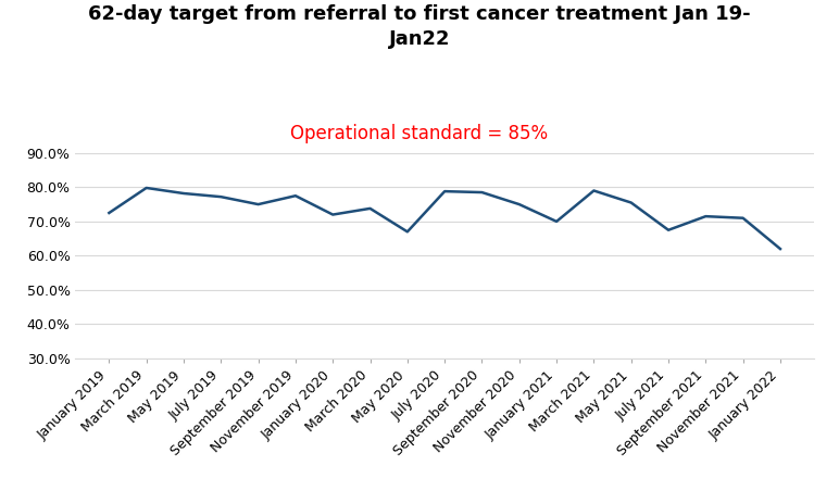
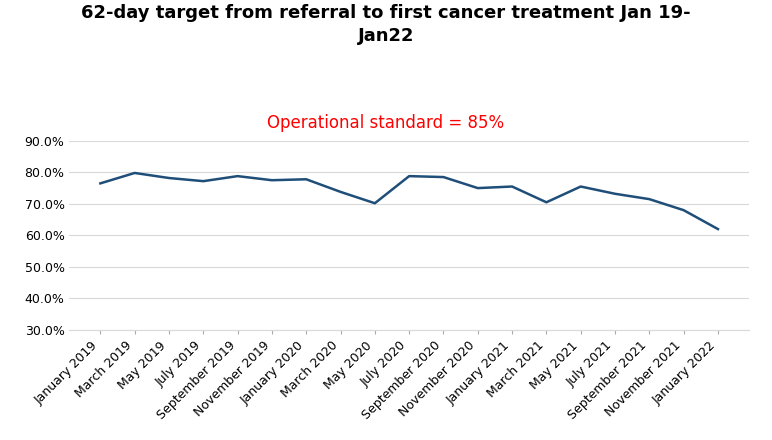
January 2019: 72.5% -> 76.5%
September 2019: 75.0% -> 78.8%
January 2020: 72.0% -> 77.8%
May 2020: 67.0% -> 70.2%
January 2021: 70.0% -> 75.5%
March 2021: 79.0% -> 70.5%
July 2021: 67.5% -> 73.2%
November 2021: 71.0% -> 68.0%
